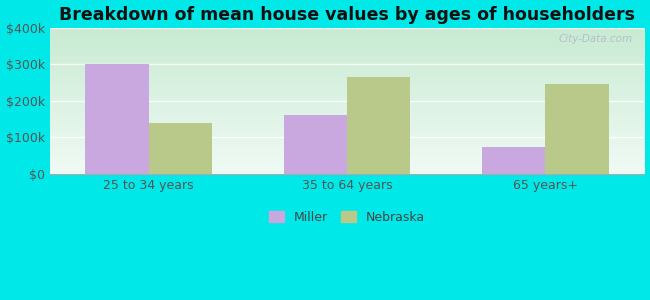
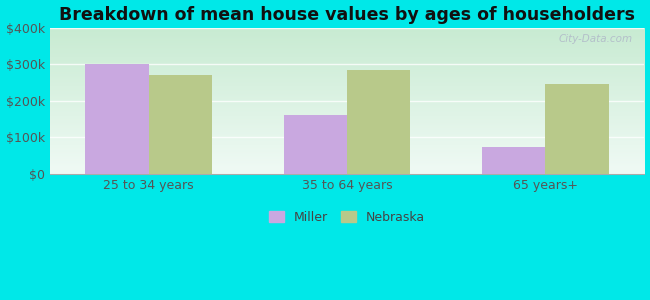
Nebraska/25 to 34 years: $140k -> $270k
Nebraska/35 to 64 years: $265k -> $285k
